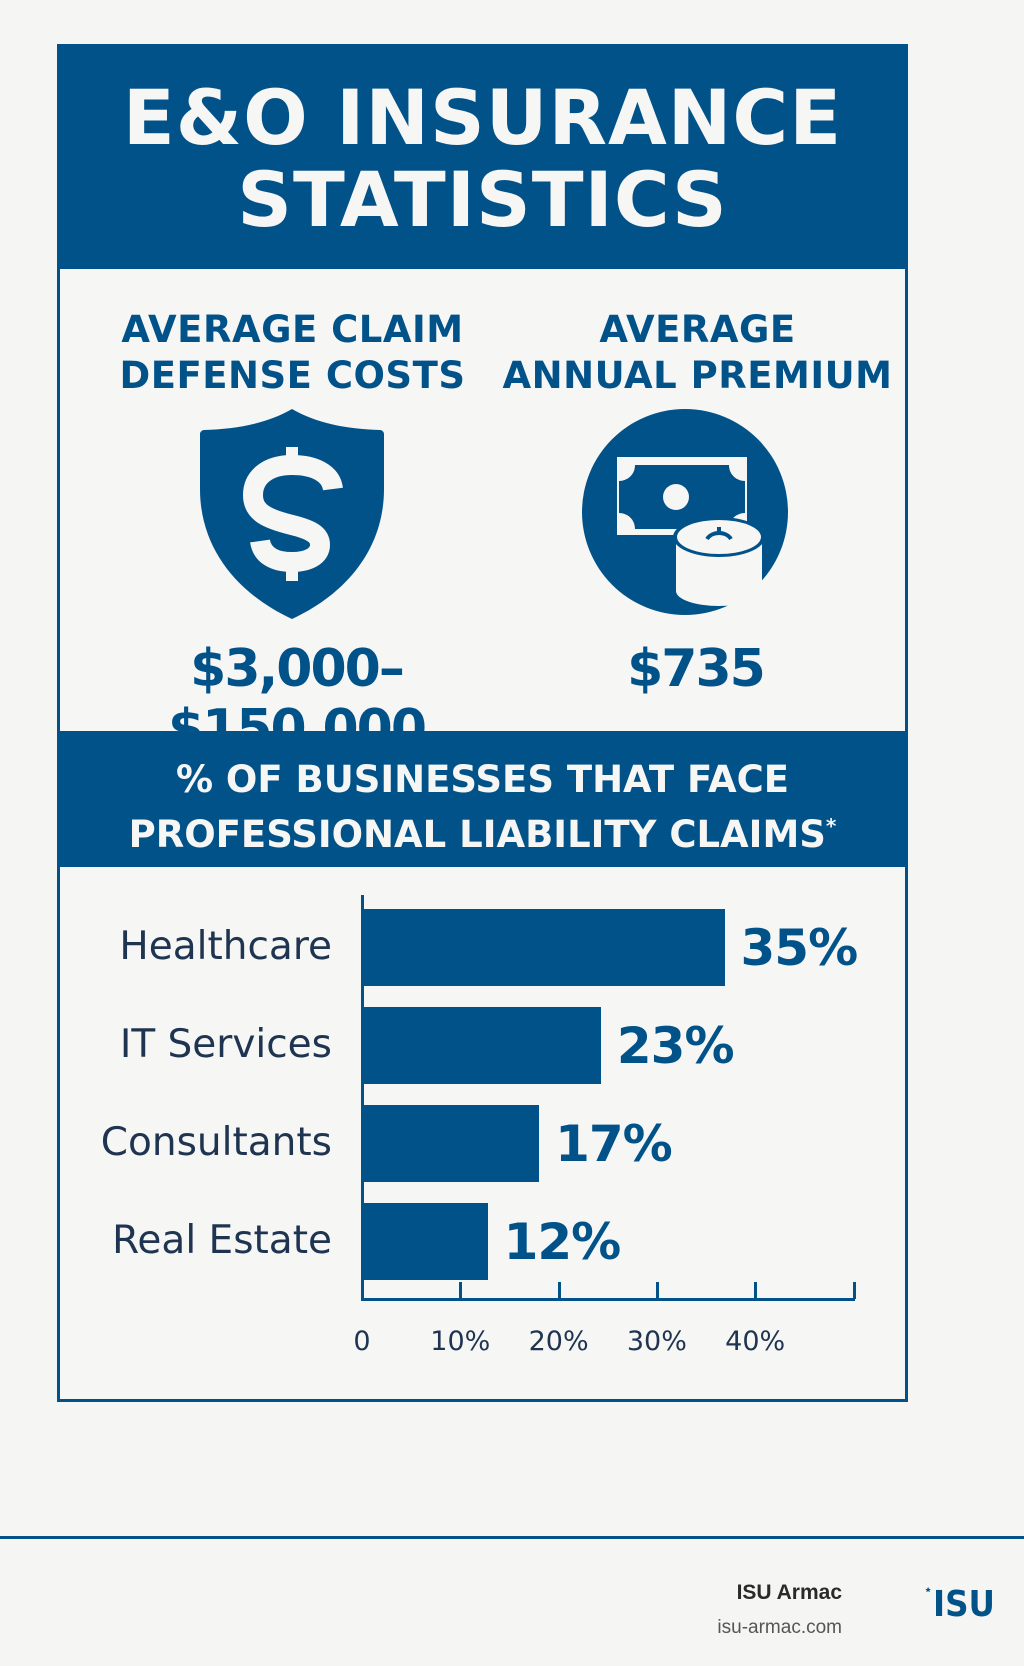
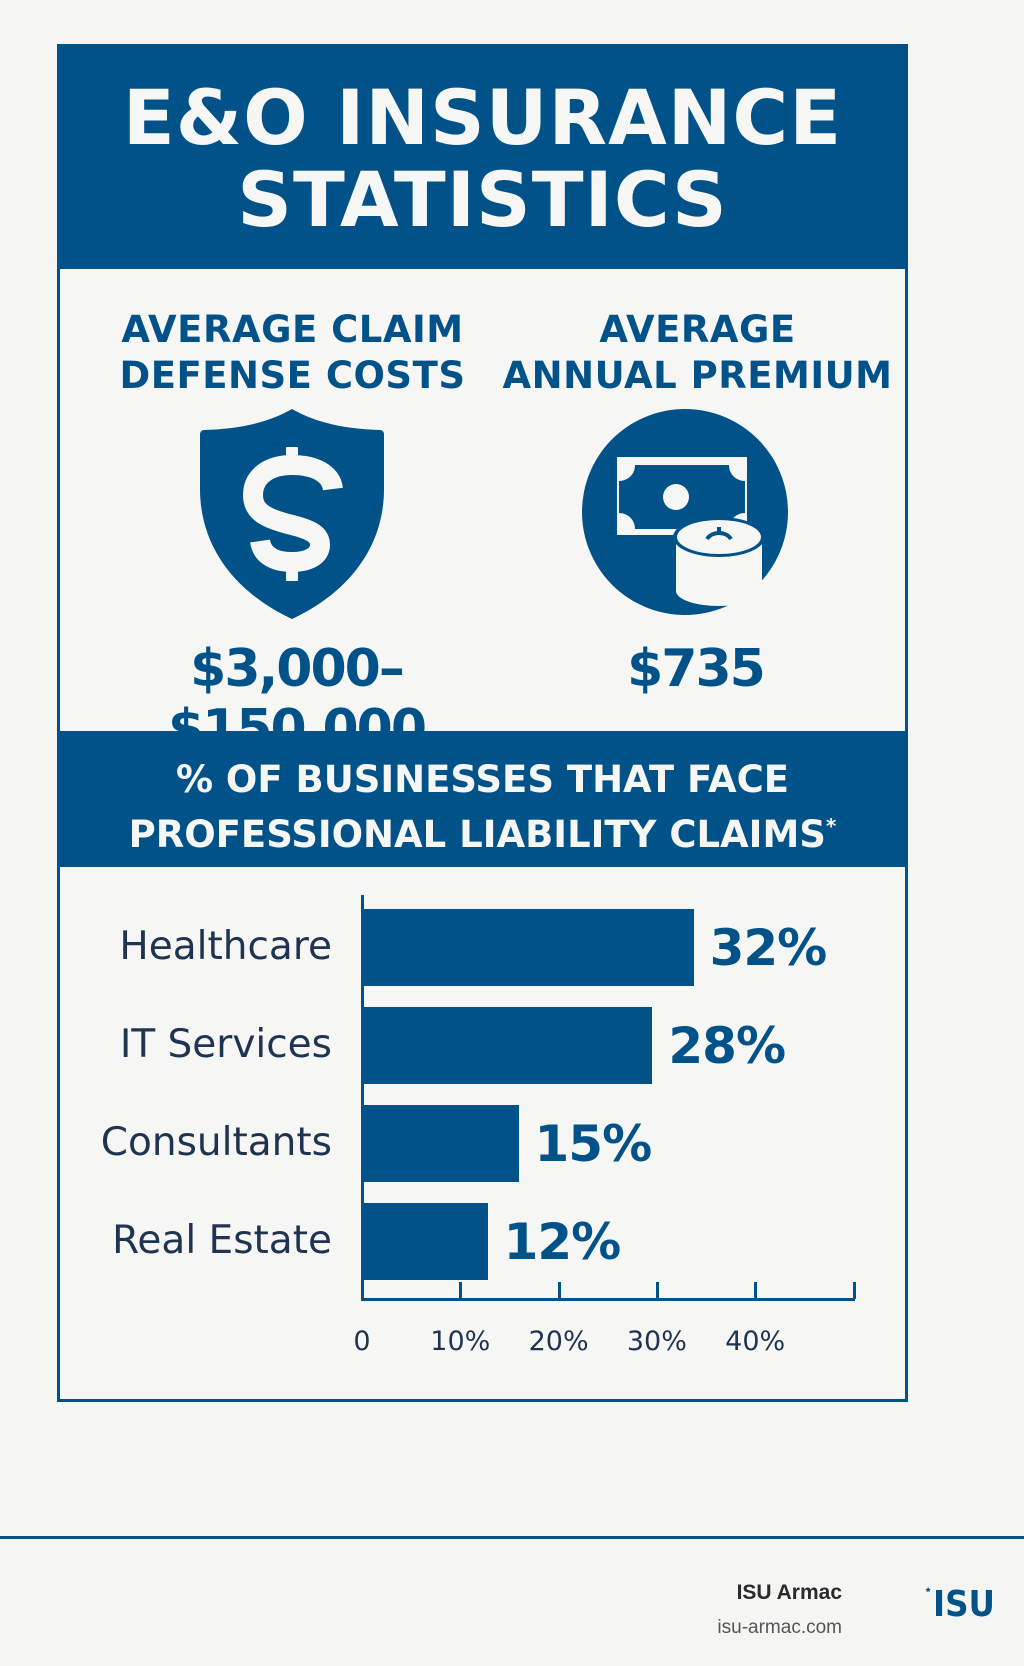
Healthcare: 35% -> 32%
IT Services: 23% -> 28%
Consultants: 17% -> 15%
